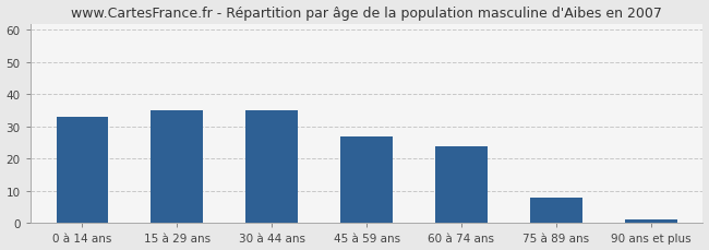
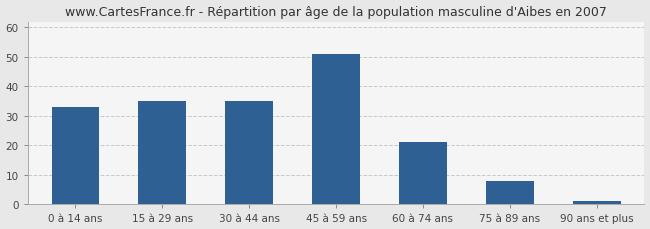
45 à 59 ans: 27 -> 51
60 à 74 ans: 24 -> 21
